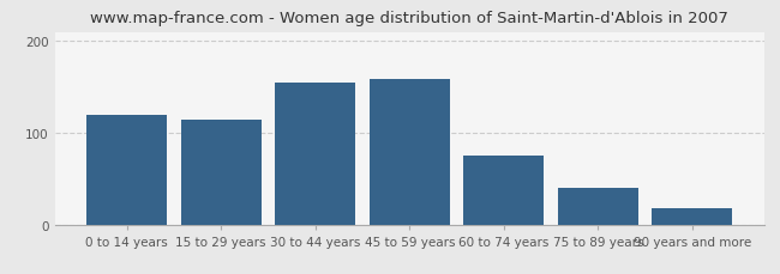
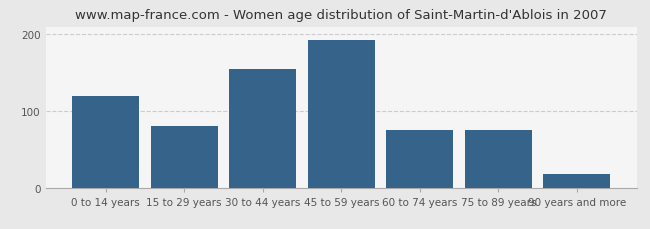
15 to 29 years: 114 -> 80
45 to 59 years: 158 -> 193
75 to 89 years: 40 -> 75
